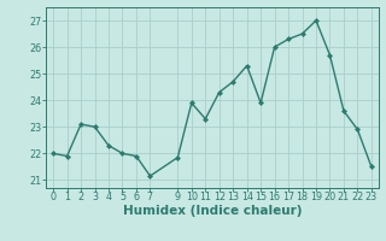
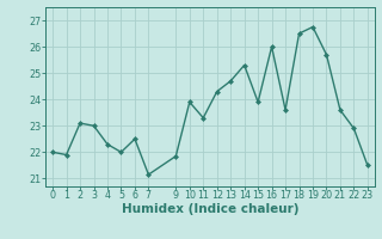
6: 21.90 -> 22.50
17: 26.30 -> 23.60
19: 27.00 -> 26.75
